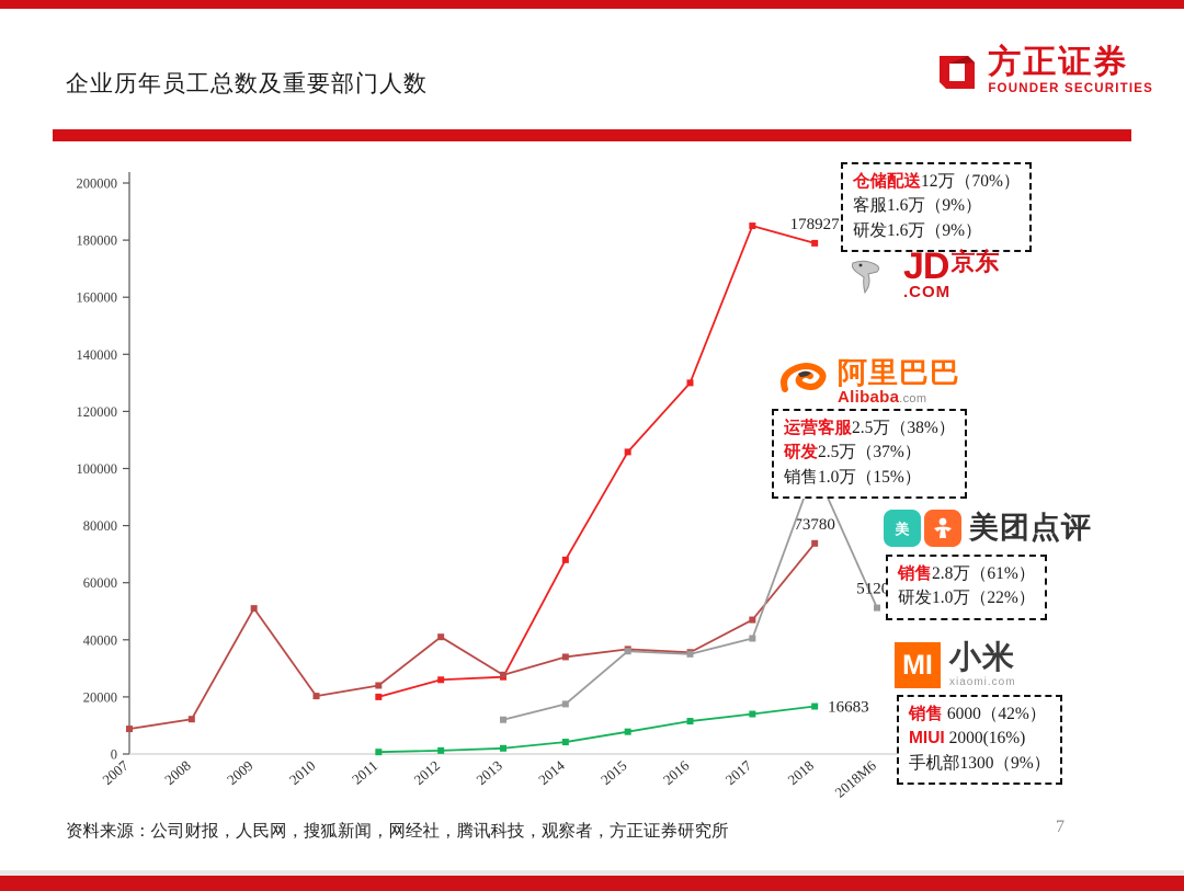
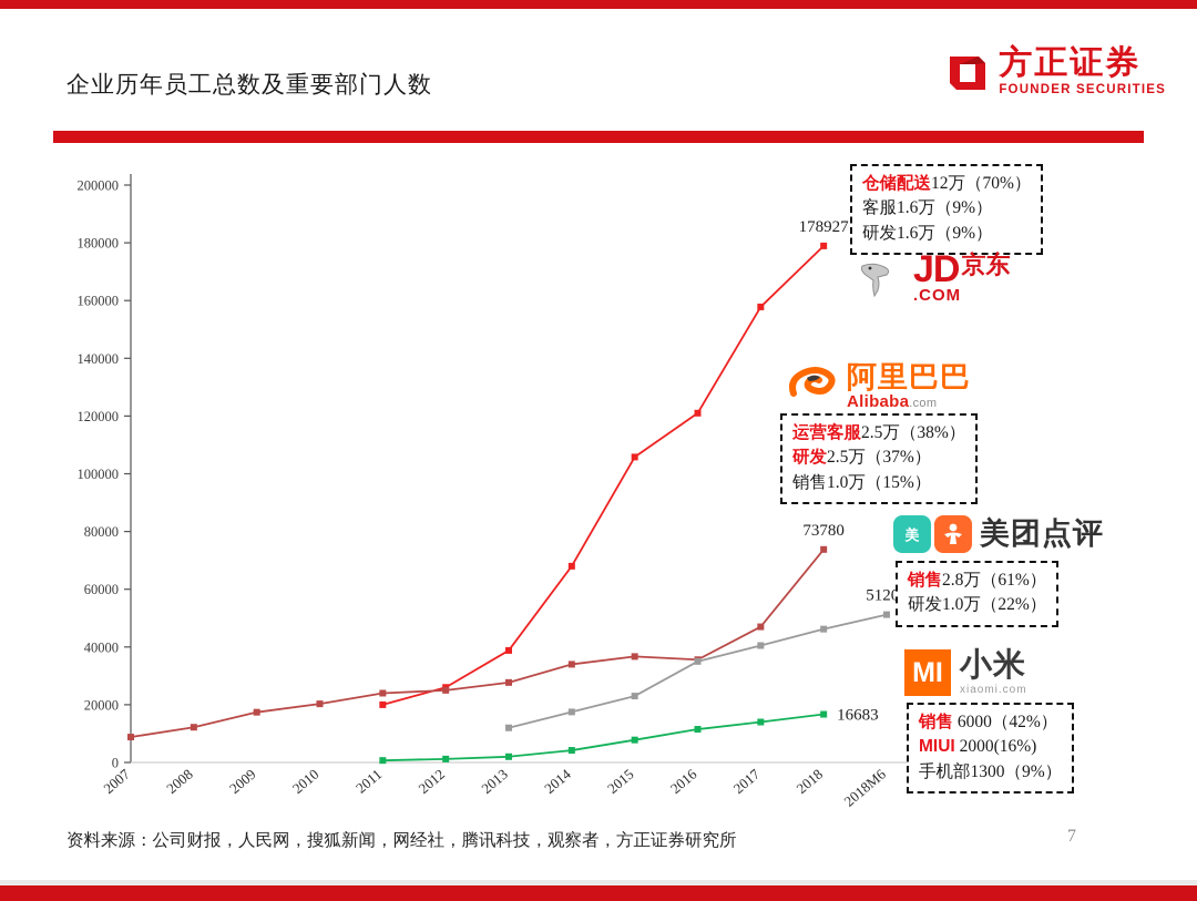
阿里巴巴/2009: 51000 -> 17000
阿里巴巴/2012: 41000 -> 25000
京东/2013: 27000 -> 39000
美团点评/2015: 36000 -> 23000
京东/2016: 130000 -> 121000
京东/2017: 185000 -> 158000
美团点评/2018: 100000 -> 46000
